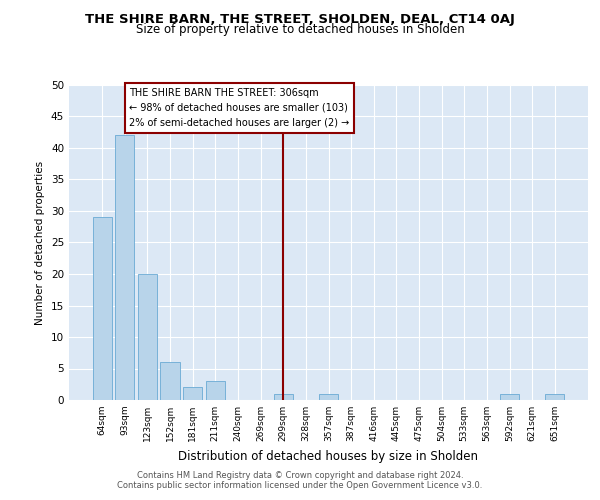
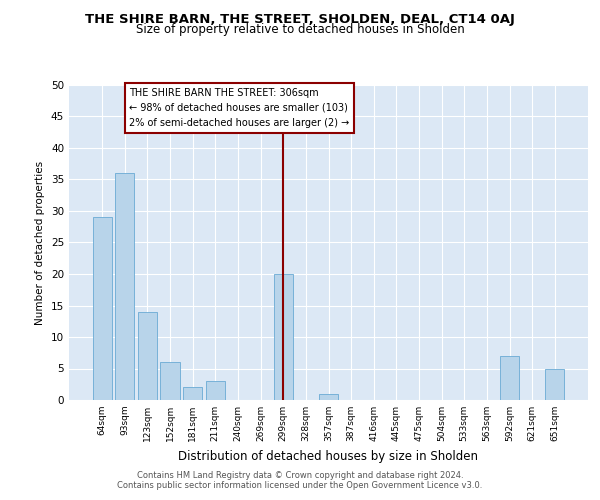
93sqm: 42 -> 36
123sqm: 20 -> 14
299sqm: 1 -> 20
592sqm: 1 -> 7
651sqm: 1 -> 5
